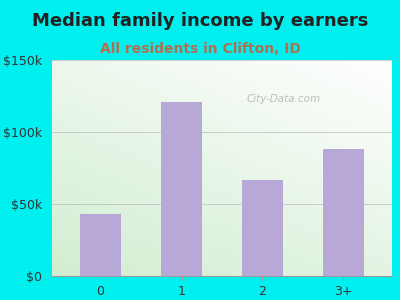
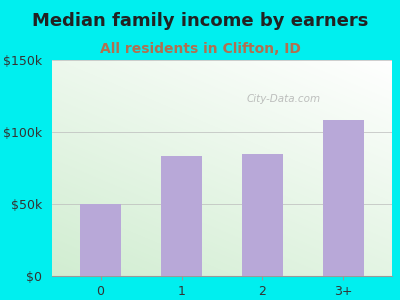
0: $43k -> $50k
1: $121k -> $83k
2: $67k -> $85k
3+: $88k -> $108k
